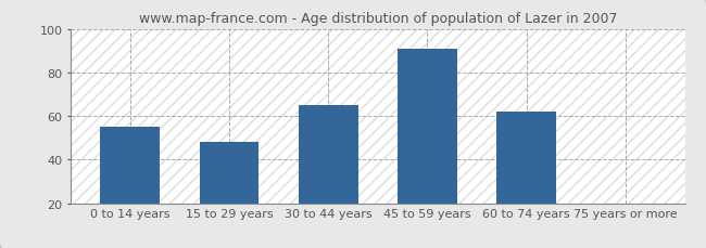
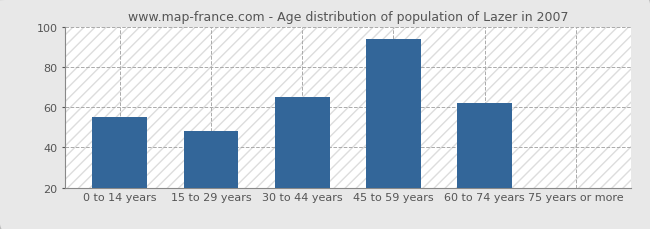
45 to 59 years: 91 -> 94
